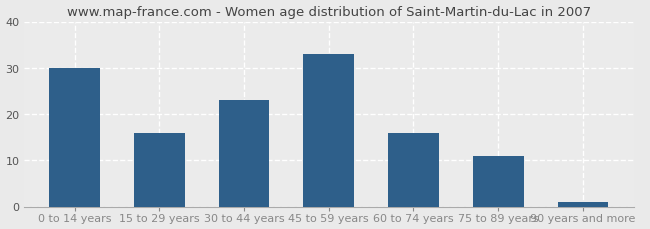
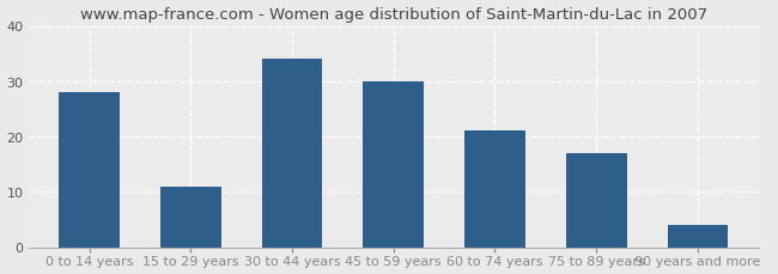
0 to 14 years: 30 -> 28
15 to 29 years: 16 -> 11
30 to 44 years: 23 -> 34
45 to 59 years: 33 -> 30
60 to 74 years: 16 -> 21
75 to 89 years: 11 -> 17
90 years and more: 1 -> 4
